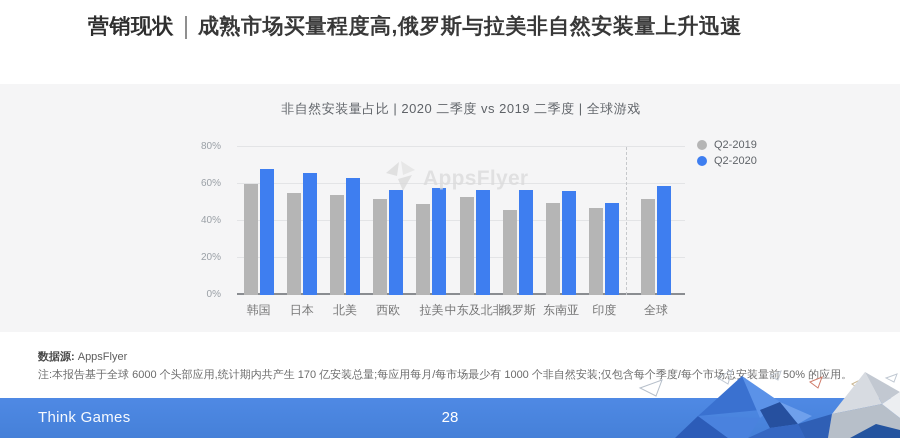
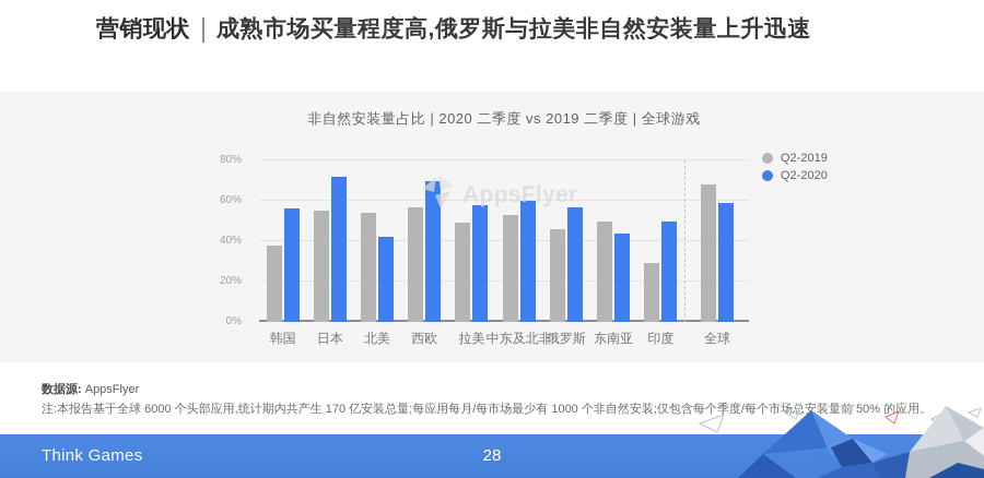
Q2-2019/韩国: 60% -> 38%
Q2-2020/韩国: 68% -> 56%
Q2-2020/日本: 66% -> 72%
Q2-2020/北美: 63% -> 42%
Q2-2019/西欧: 52% -> 57%
Q2-2020/西欧: 57% -> 70%
Q2-2020/中东及北非: 57% -> 60%
Q2-2020/东南亚: 56% -> 44%
Q2-2019/印度: 47% -> 29%
Q2-2019/全球: 52% -> 68%
